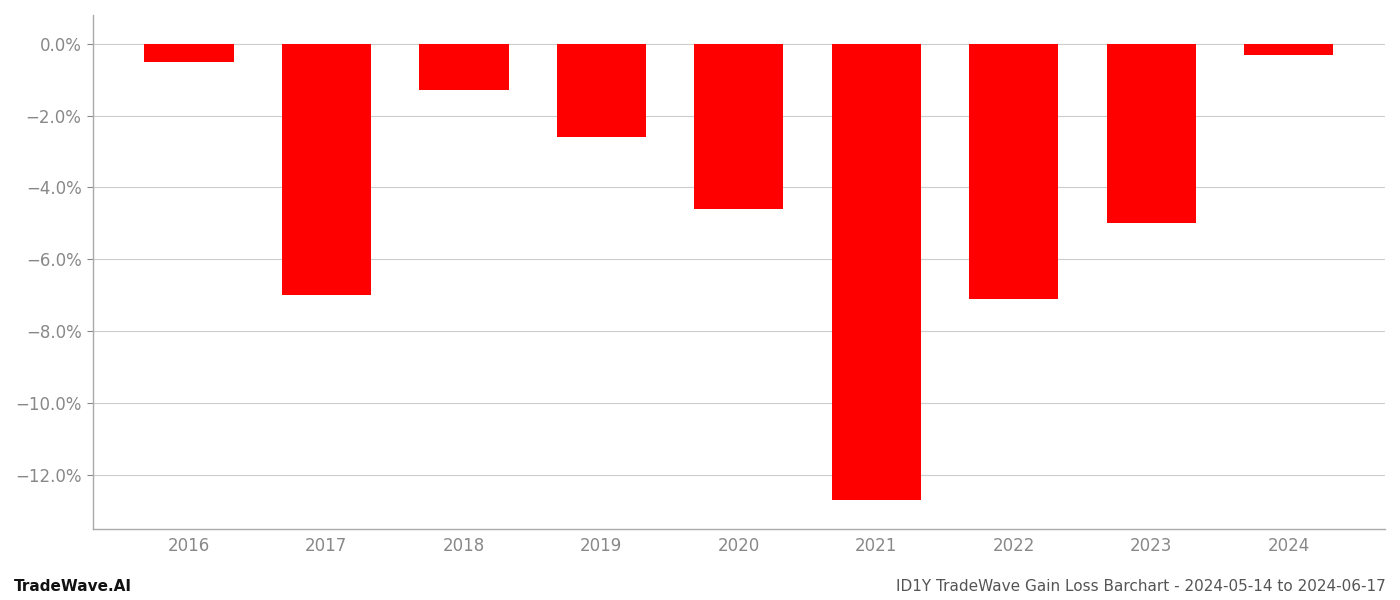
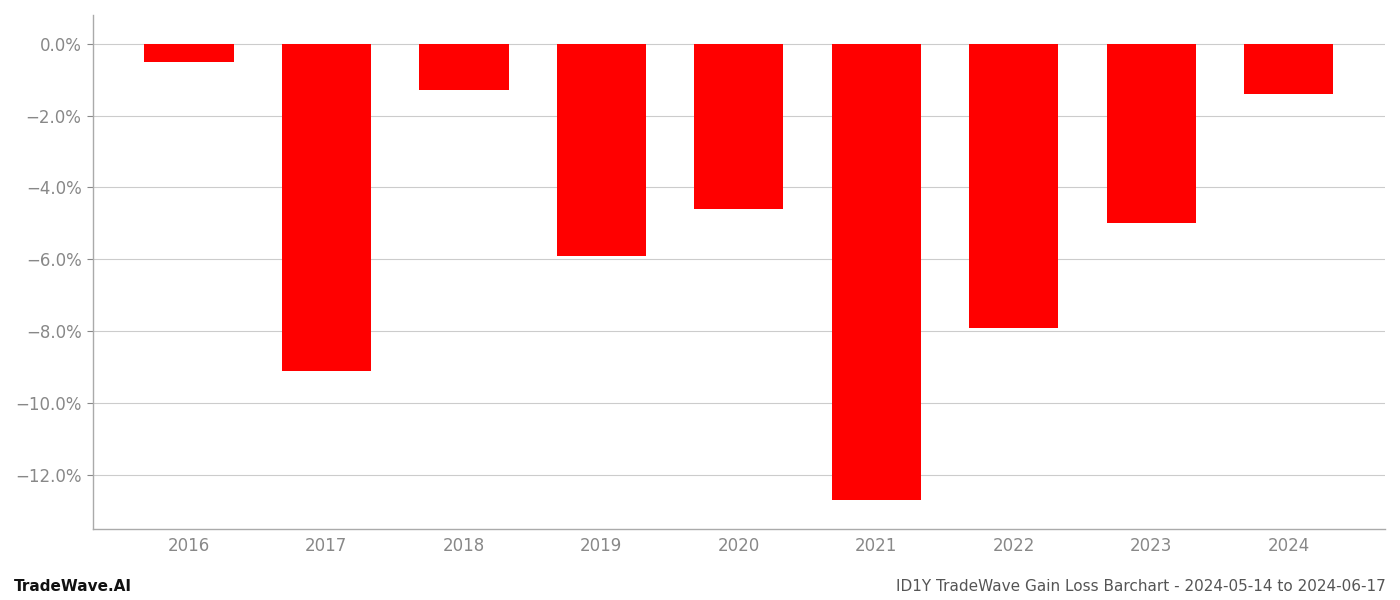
2017: -7.0% -> -9.1%
2019: -2.6% -> -5.9%
2022: -7.1% -> -7.9%
2024: -0.3% -> -1.4%
